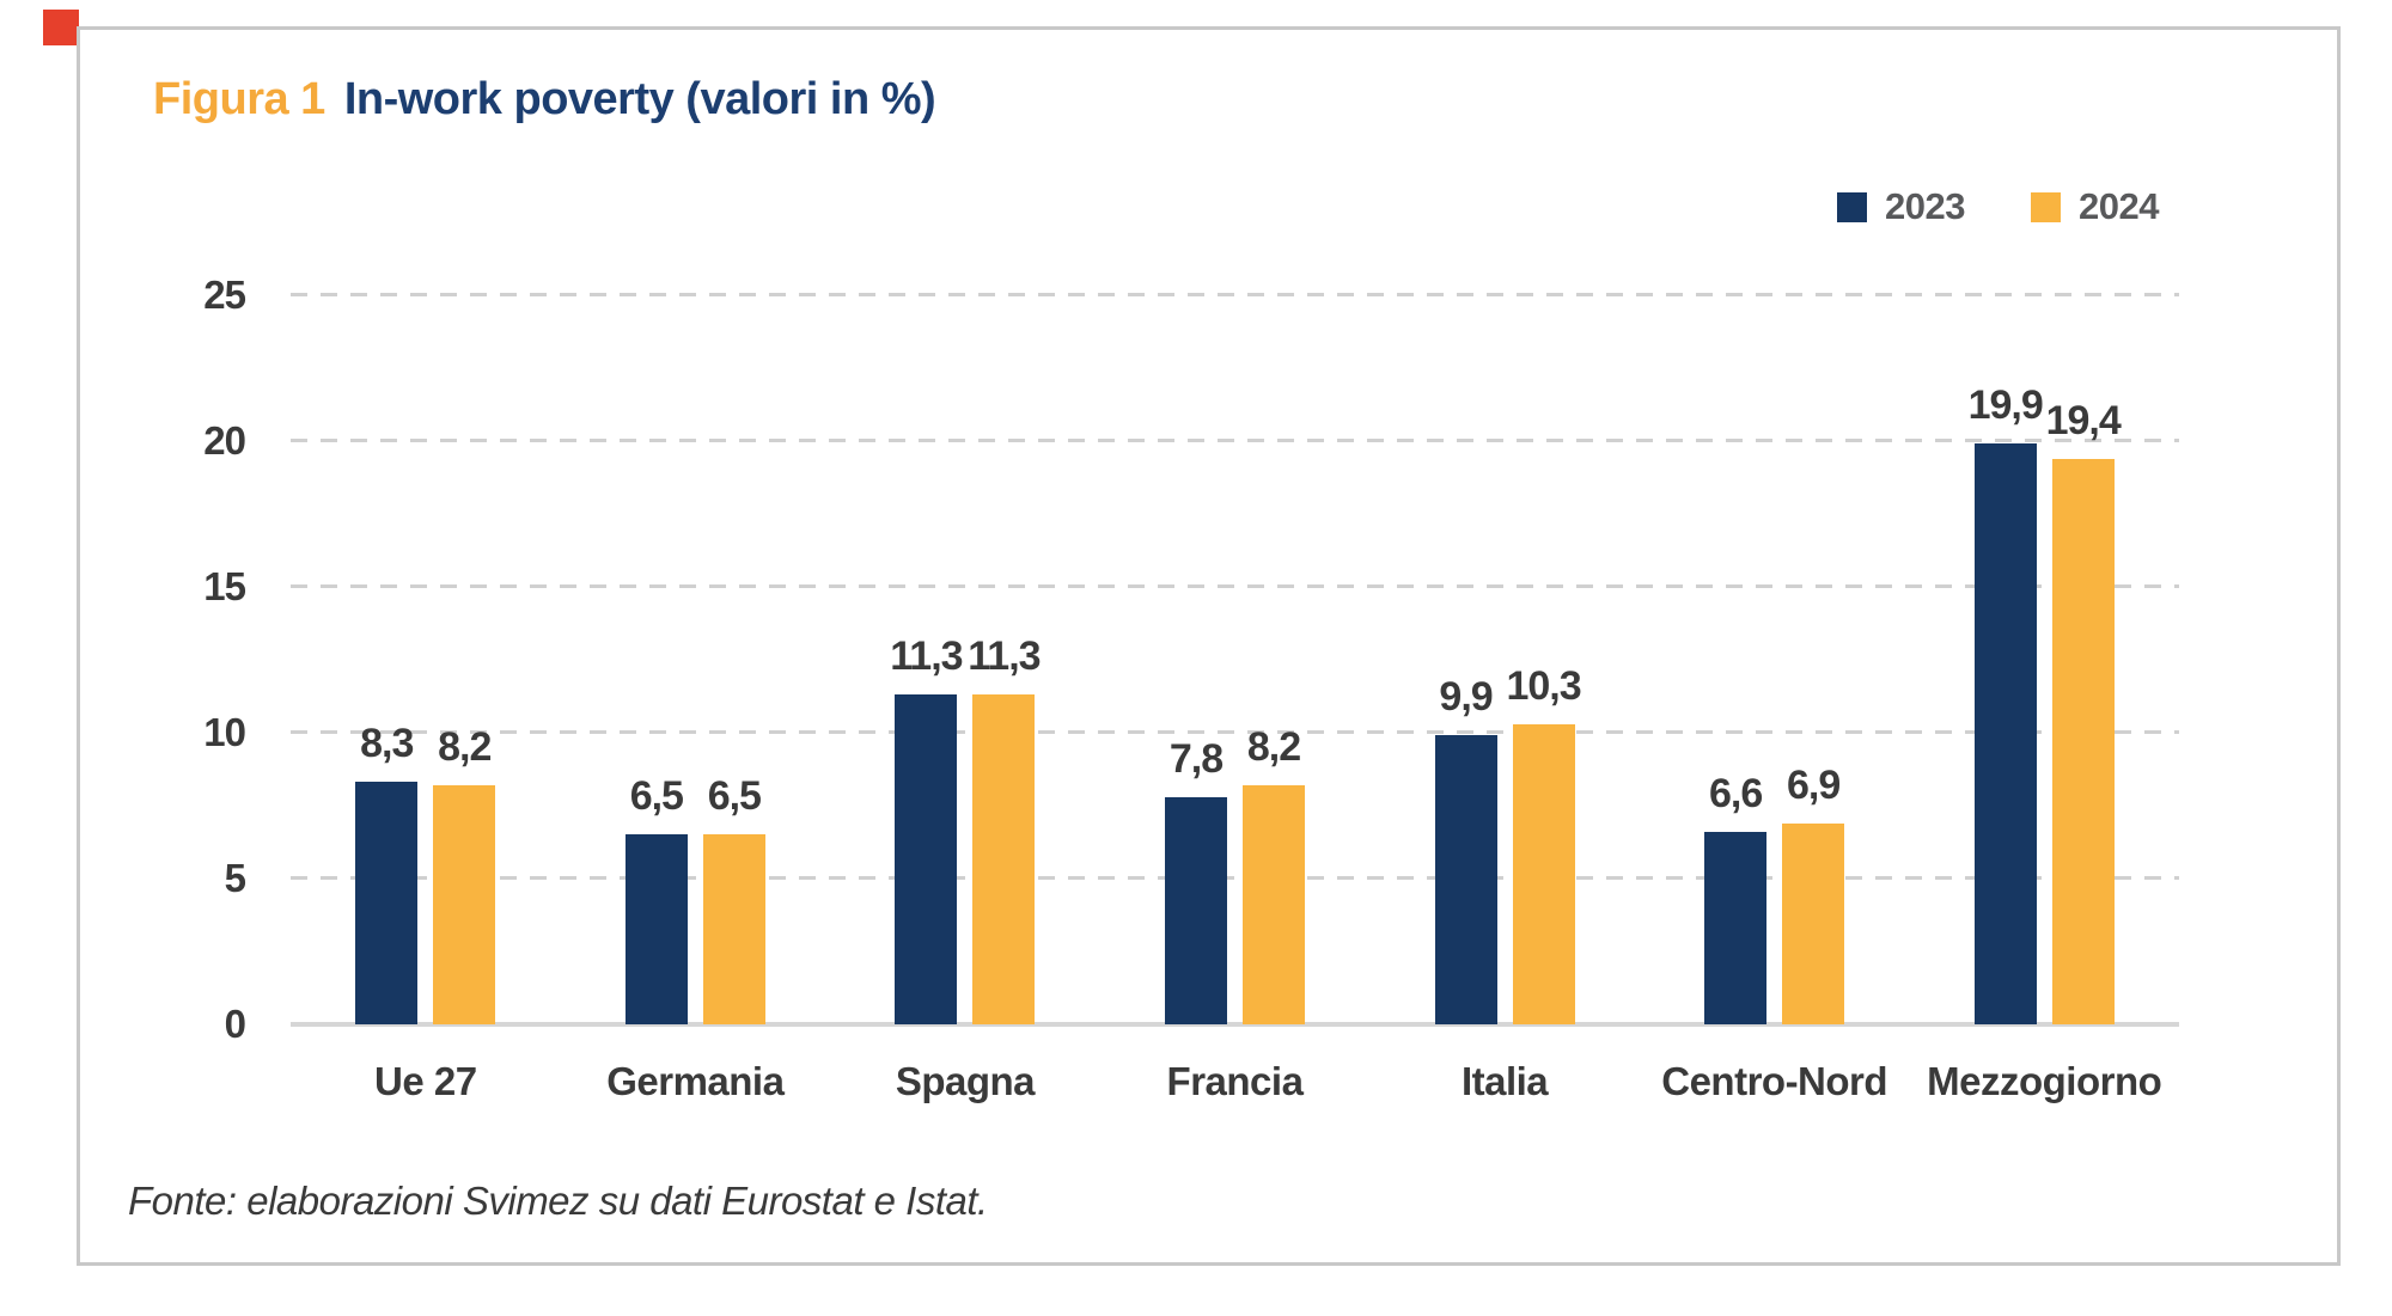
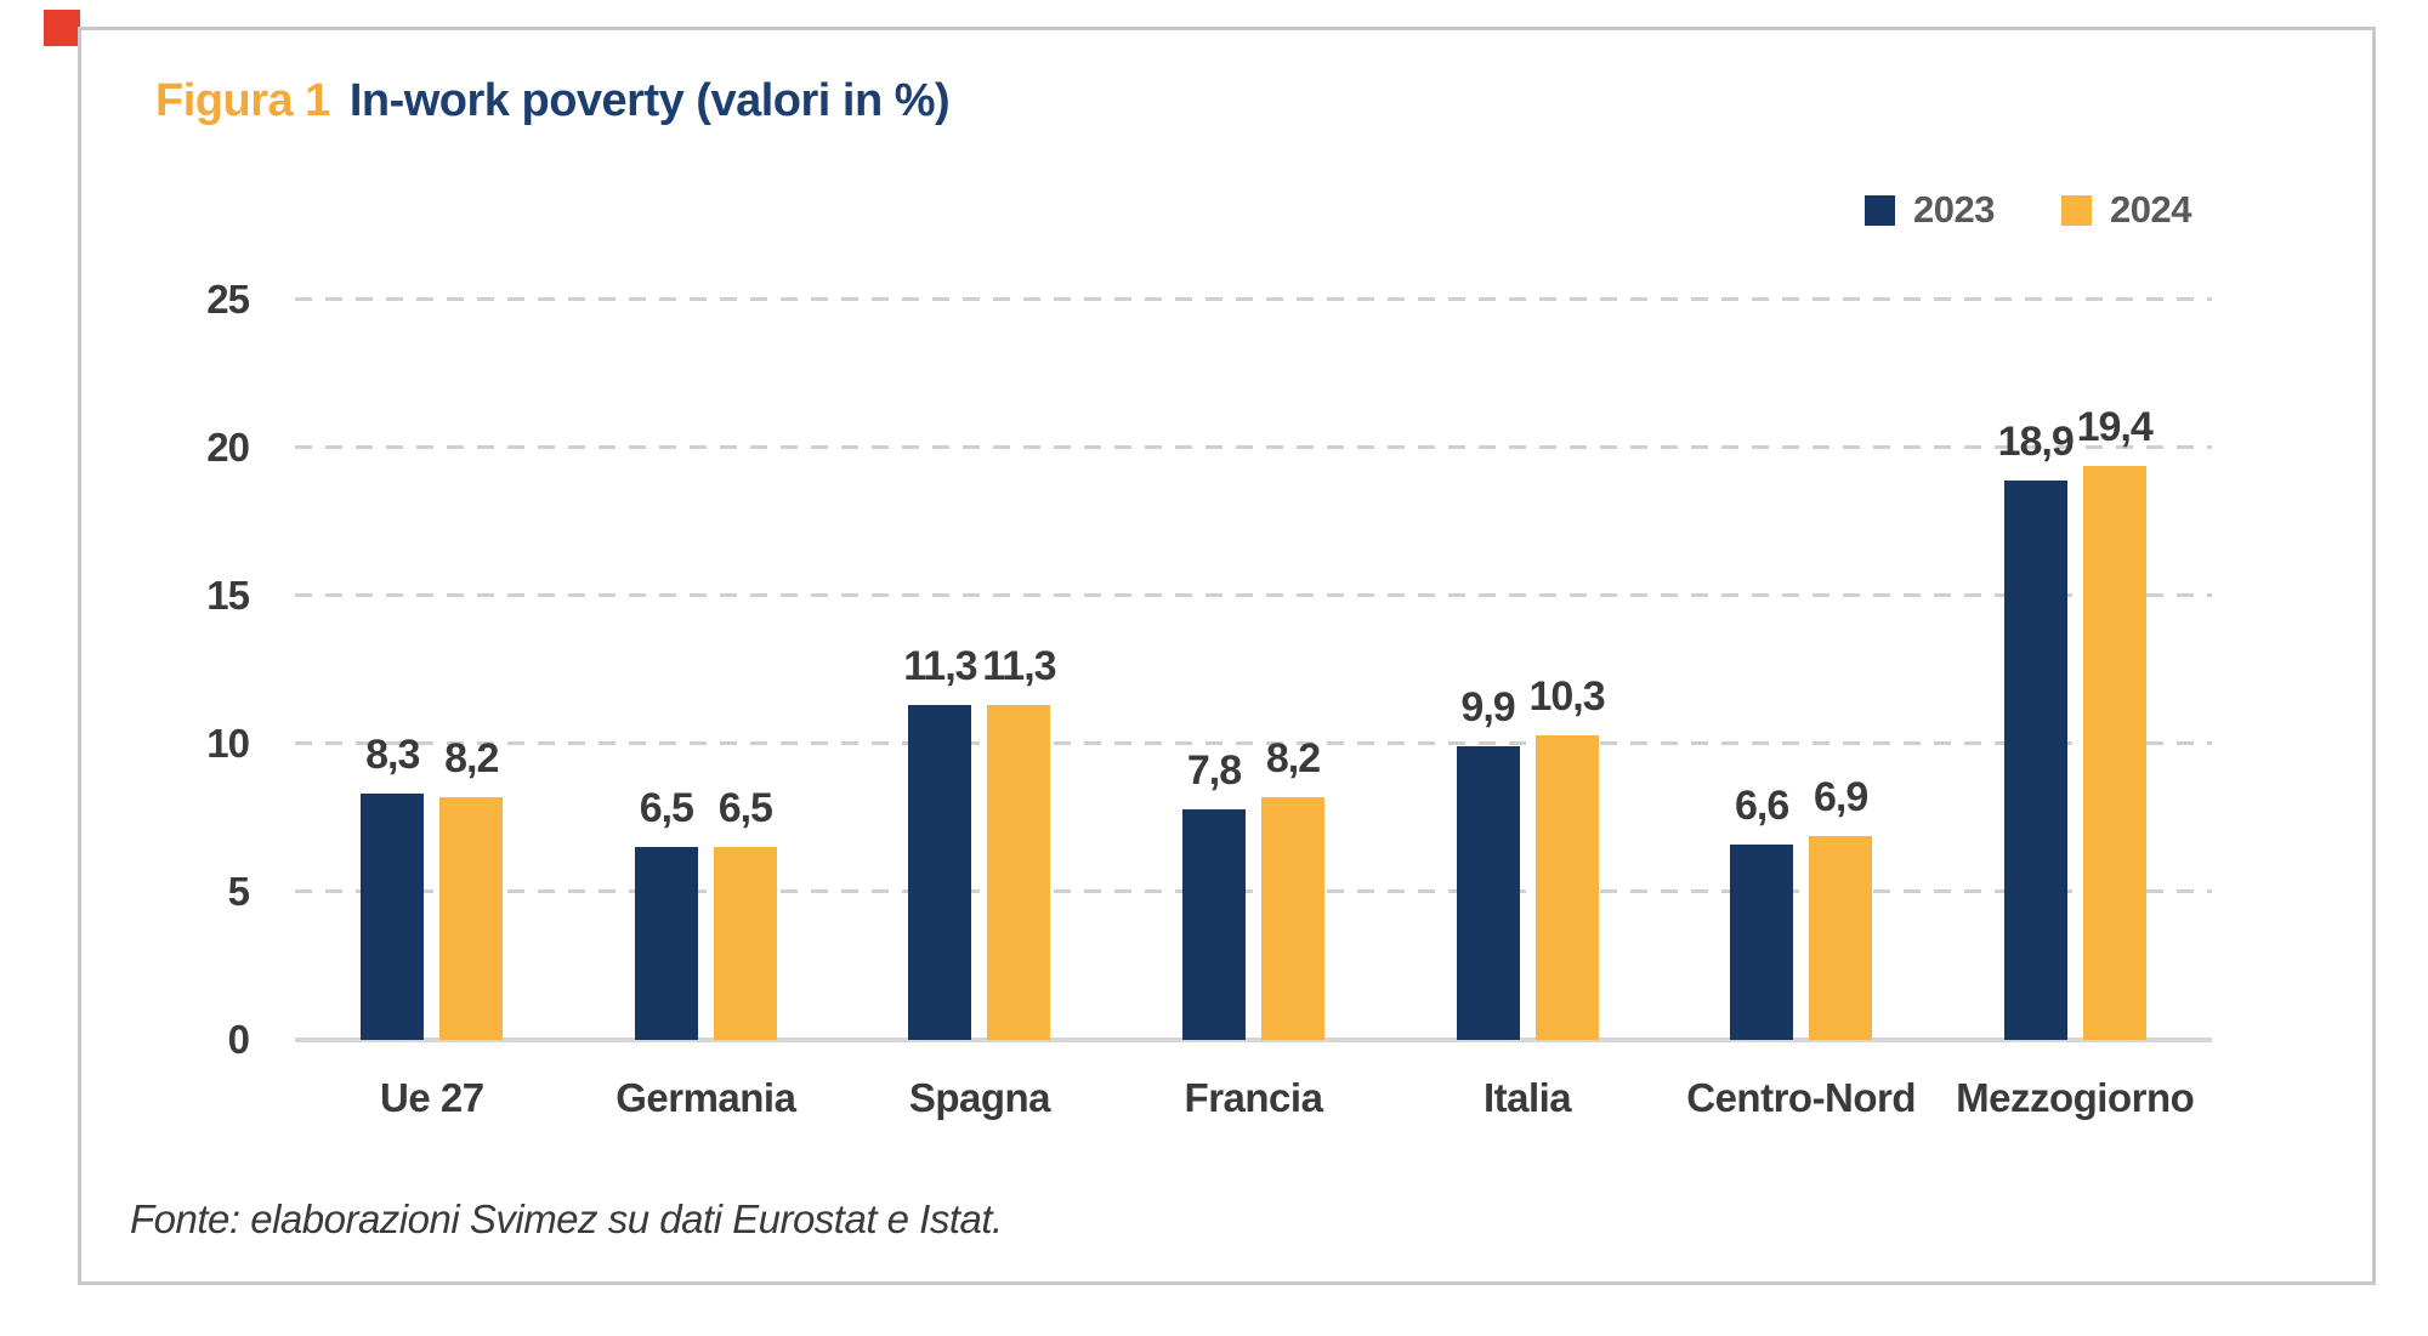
2023/Mezzogiorno: 19,9 -> 18,9
